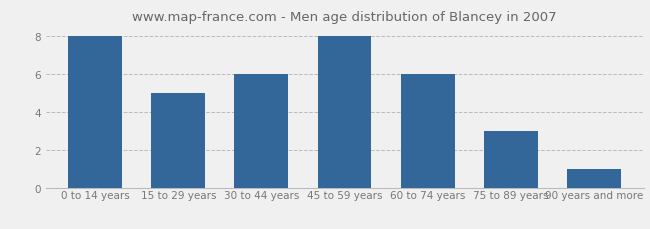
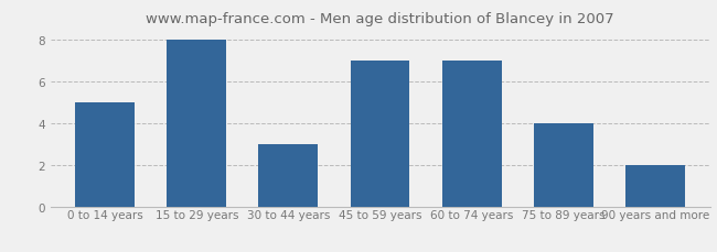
0 to 14 years: 8 -> 5
15 to 29 years: 5 -> 8
30 to 44 years: 6 -> 3
45 to 59 years: 8 -> 7
60 to 74 years: 6 -> 7
75 to 89 years: 3 -> 4
90 years and more: 1 -> 2
